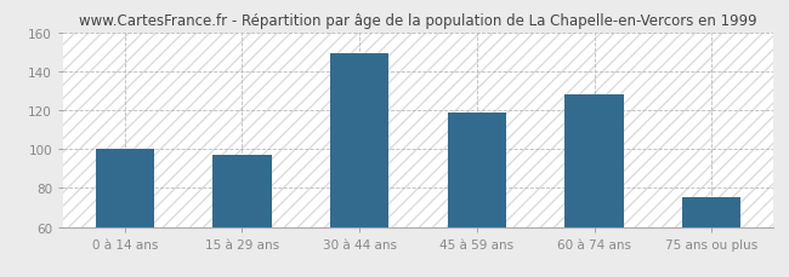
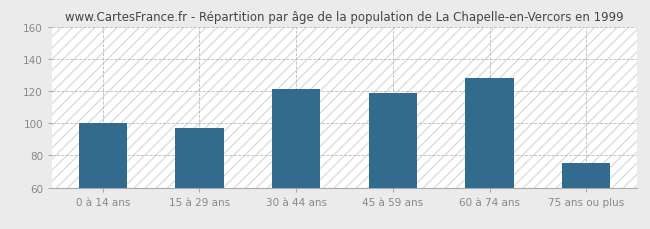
30 à 44 ans: 149 -> 121
